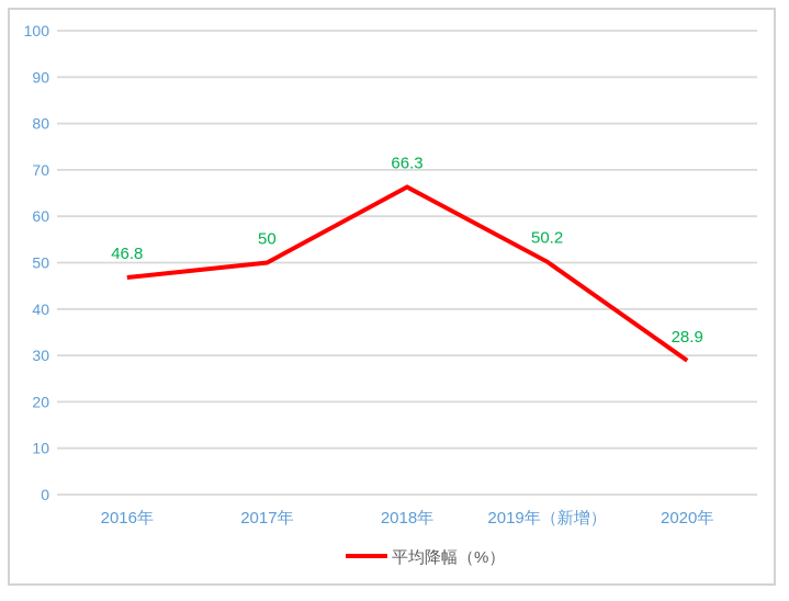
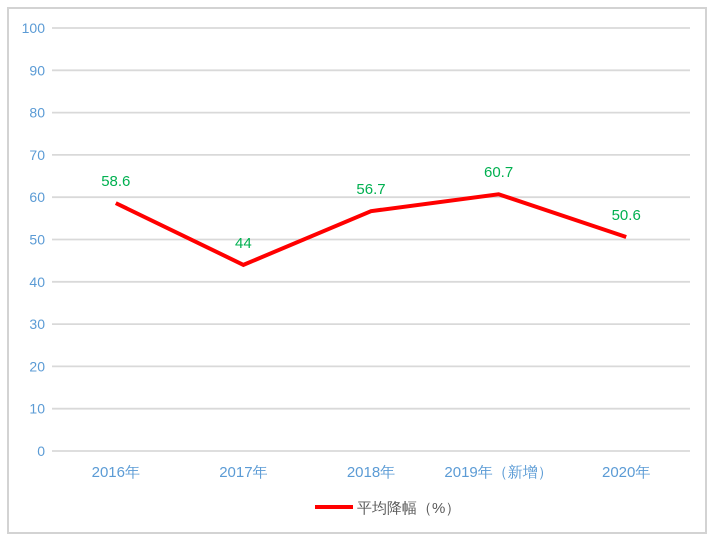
2016年: 46.8 -> 58.6
2017年: 50 -> 44
2018年: 66.3 -> 56.7
2019年（新增）: 50.2 -> 60.7
2020年: 28.9 -> 50.6
